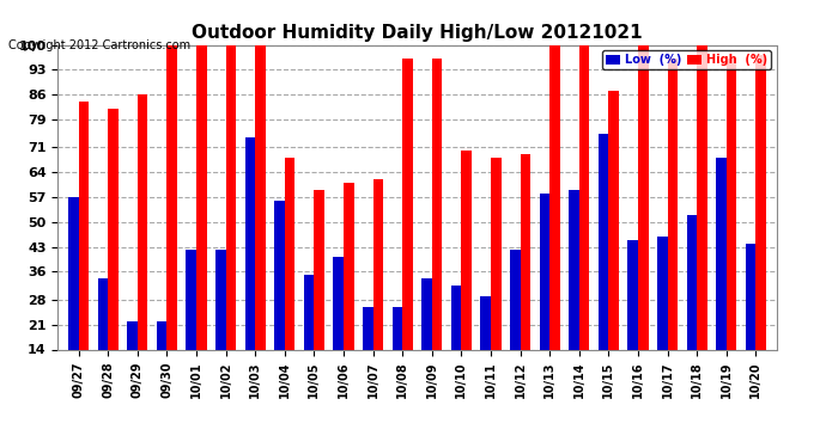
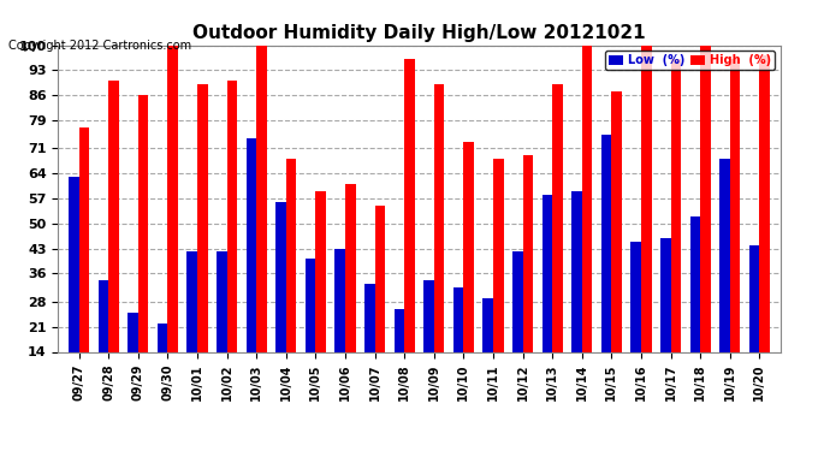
Low (%)/09/27: 57 -> 63
High (%)/09/27: 84 -> 77
High (%)/09/28: 82 -> 90
Low (%)/09/29: 22 -> 25
High (%)/10/01: 100 -> 89
High (%)/10/02: 100 -> 90
Low (%)/10/05: 35 -> 40
Low (%)/10/06: 40 -> 43
Low (%)/10/07: 26 -> 33
High (%)/10/07: 62 -> 55
High (%)/10/09: 96 -> 89
High (%)/10/10: 70 -> 73
High (%)/10/13: 100 -> 89
